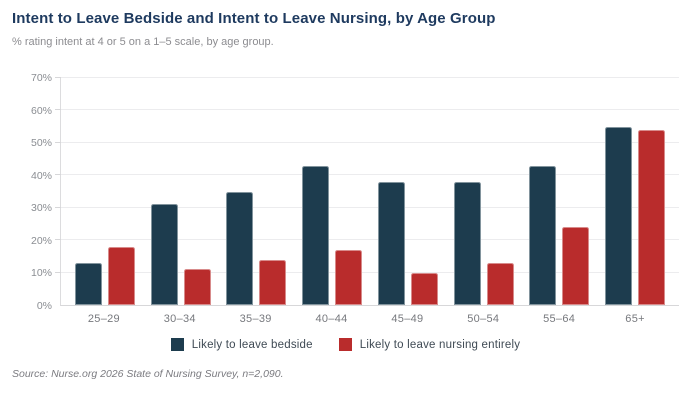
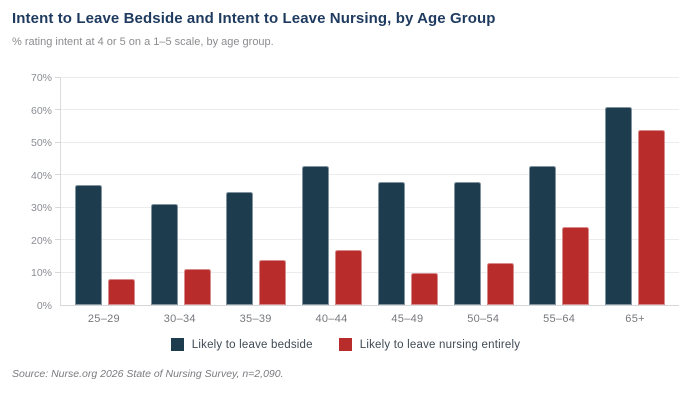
Likely to leave bedside/25–29: 13% -> 37%
Likely to leave nursing entirely/25–29: 18% -> 8%
Likely to leave bedside/65+: 55% -> 61%
